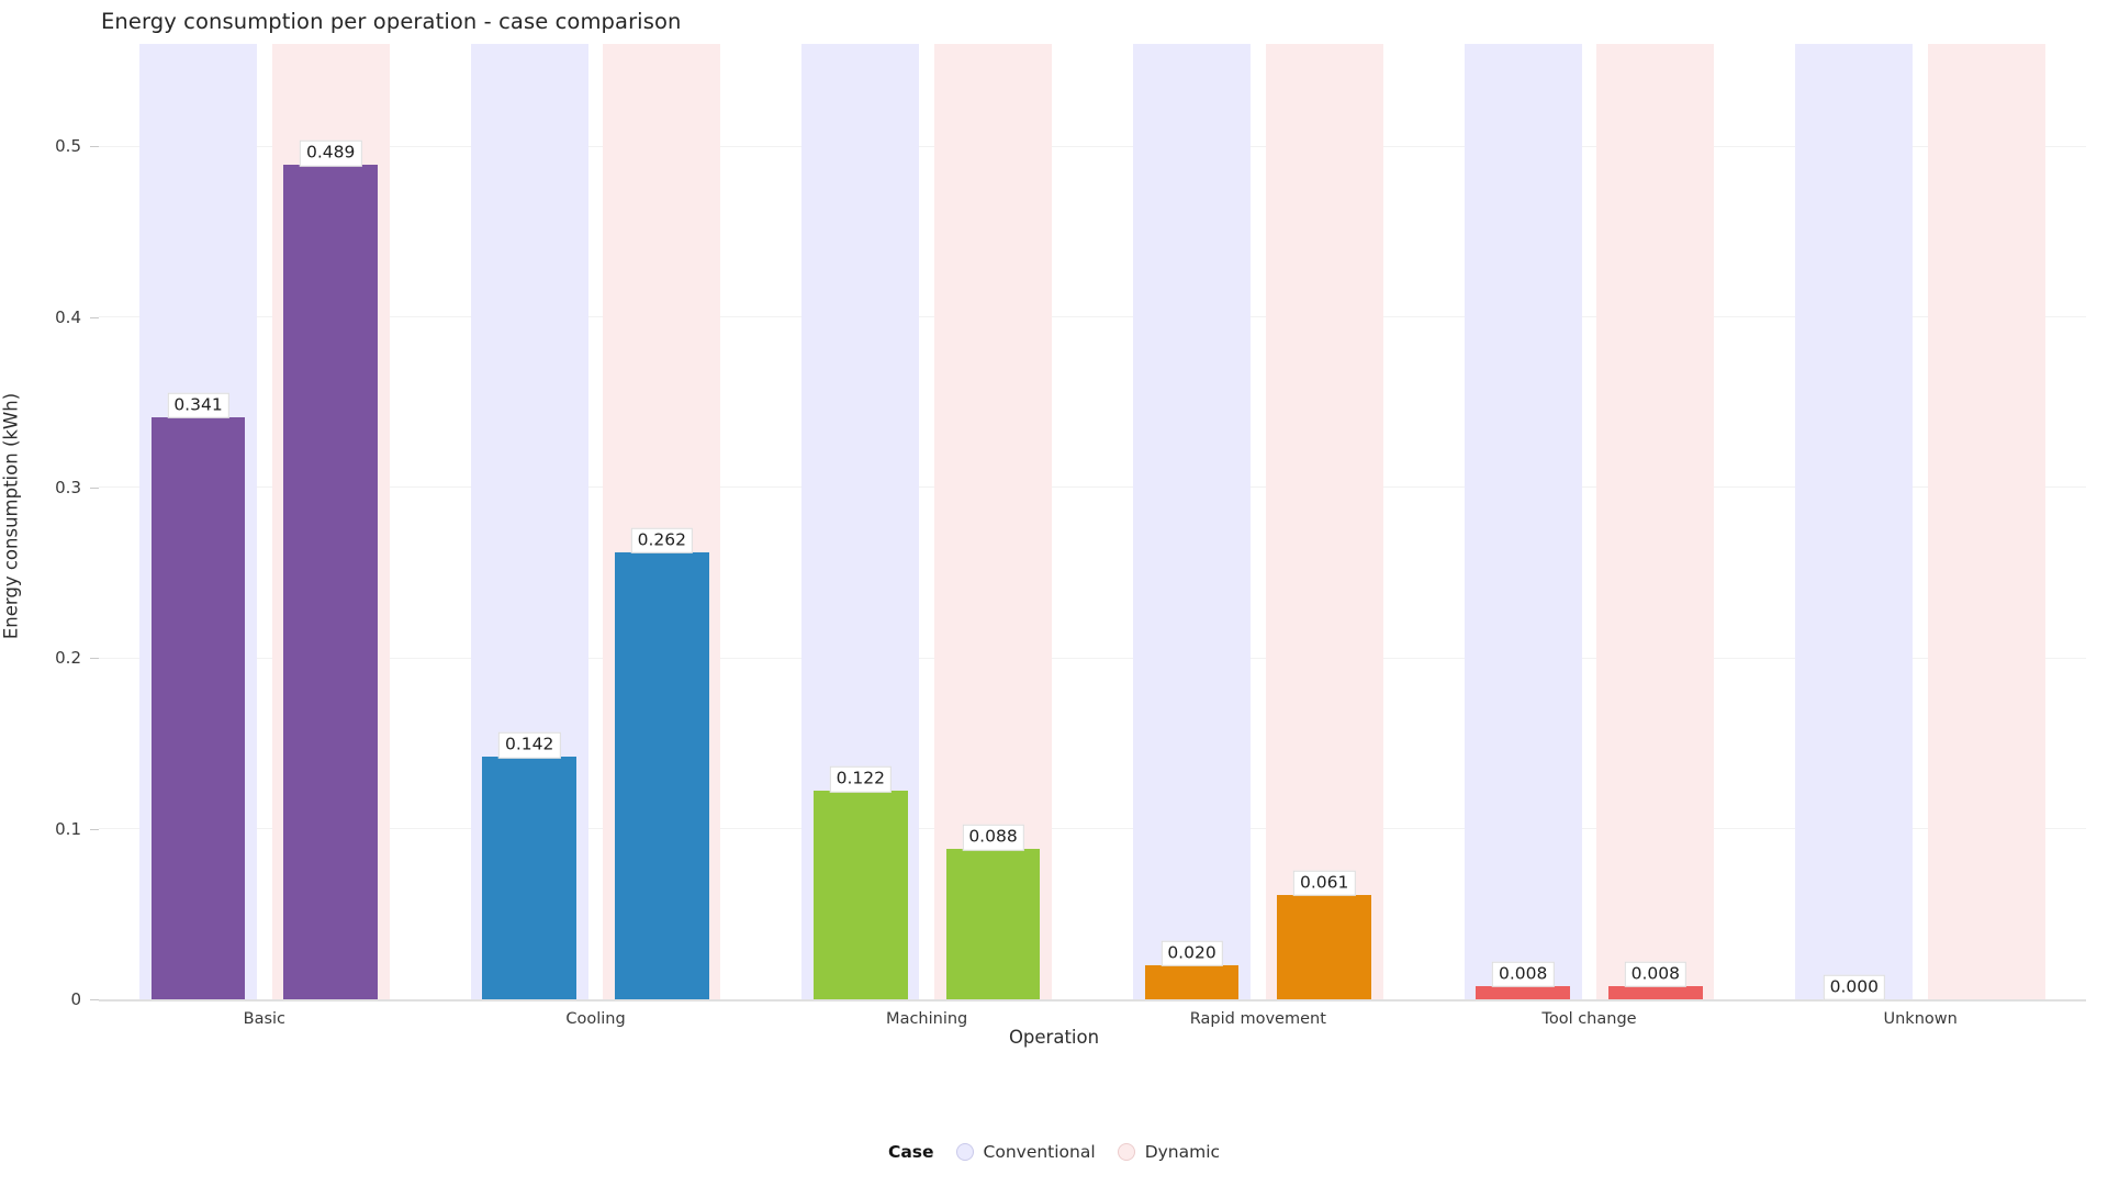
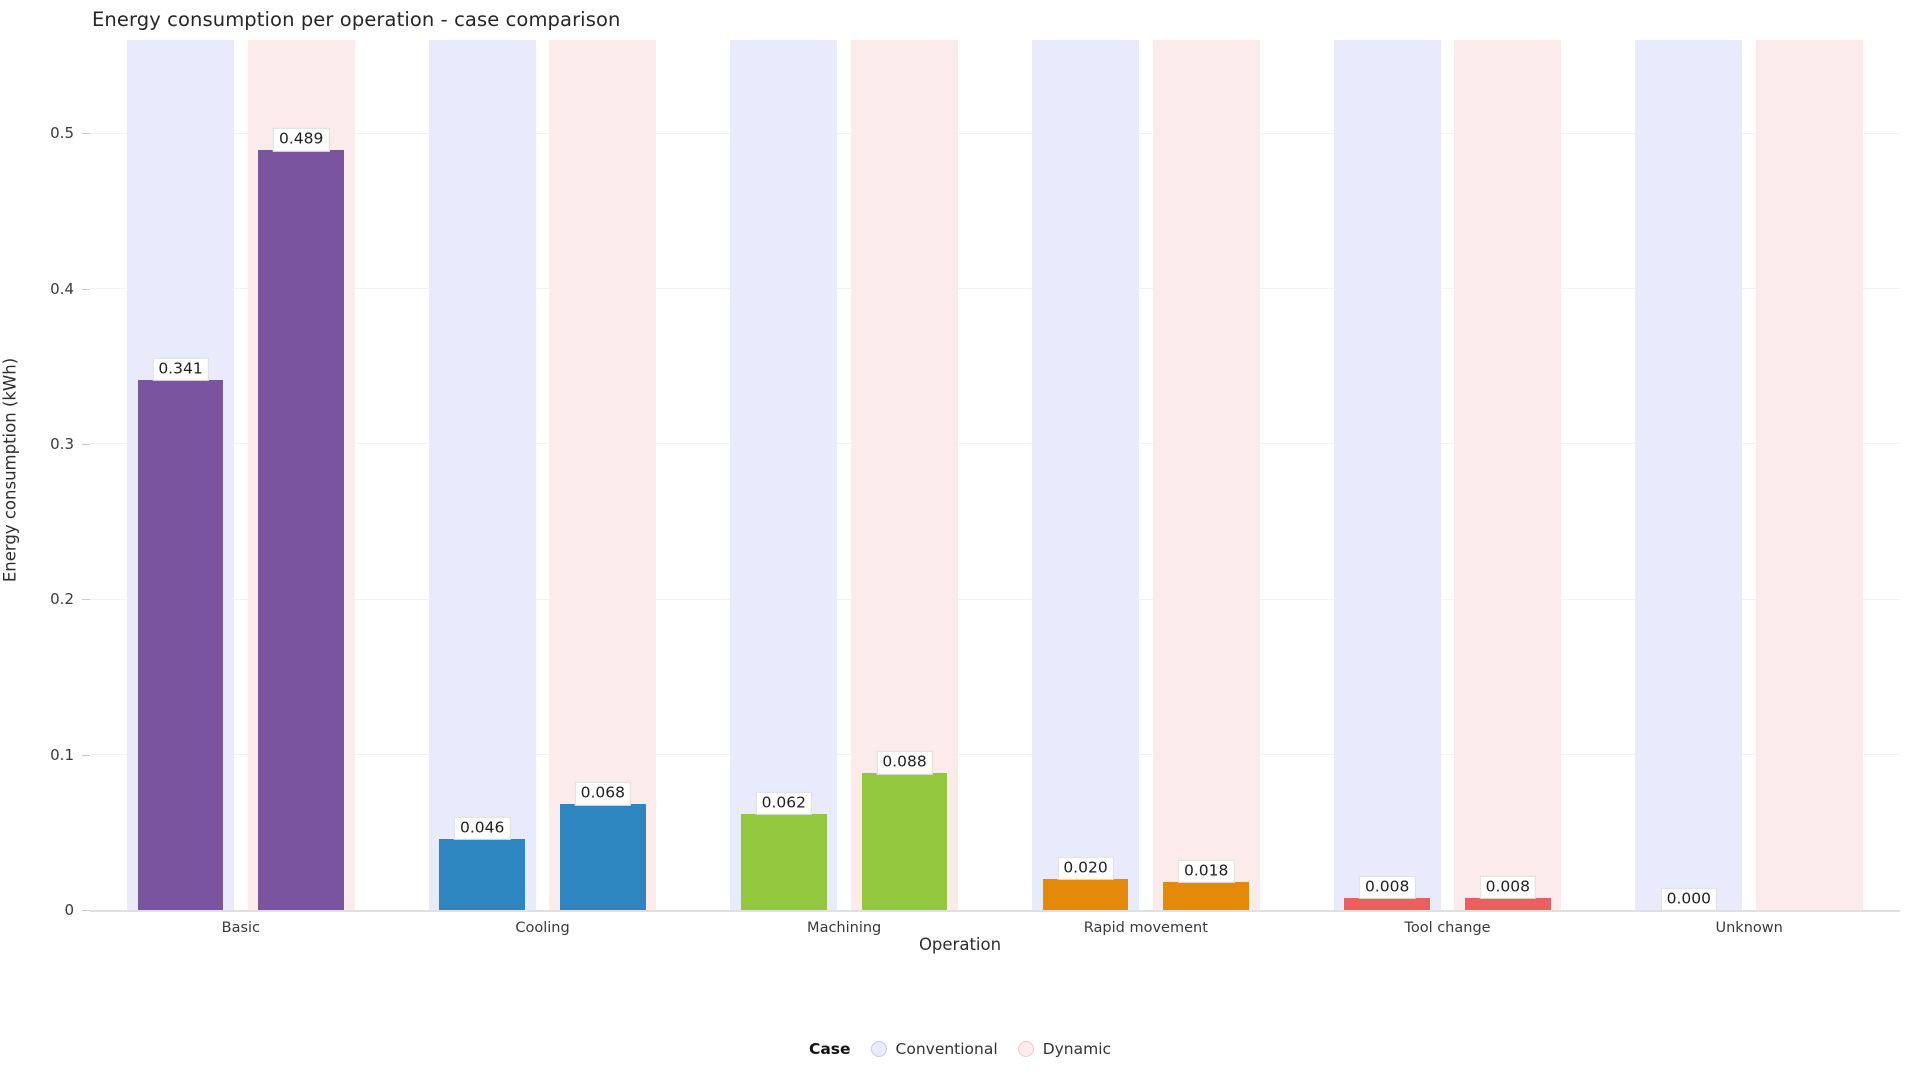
Conventional/Cooling: 0.142 -> 0.046
Dynamic/Cooling: 0.262 -> 0.068
Conventional/Machining: 0.122 -> 0.062
Dynamic/Rapid movement: 0.061 -> 0.018
